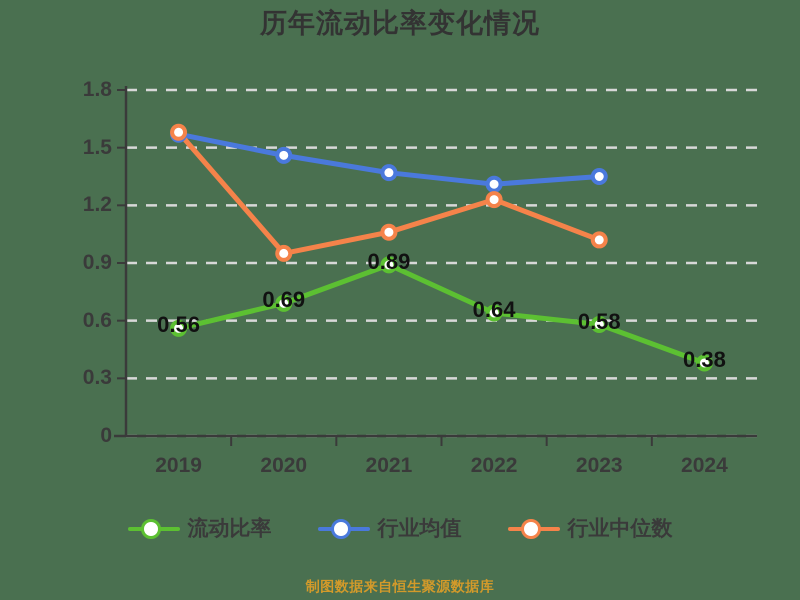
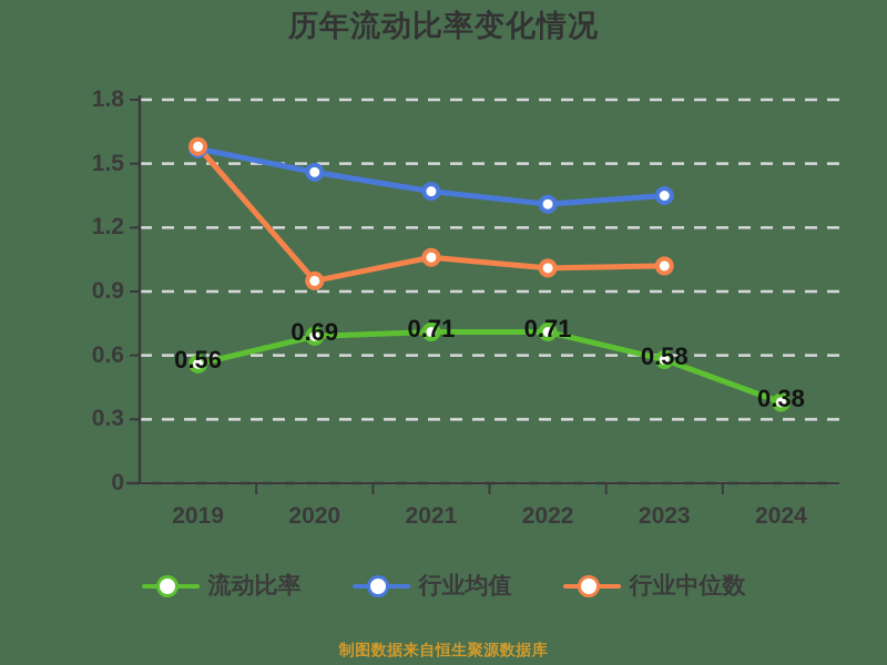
流动比率/2021: 0.89 -> 0.71
流动比率/2022: 0.64 -> 0.71
行业中位数/2022: 1.23 -> 1.01
